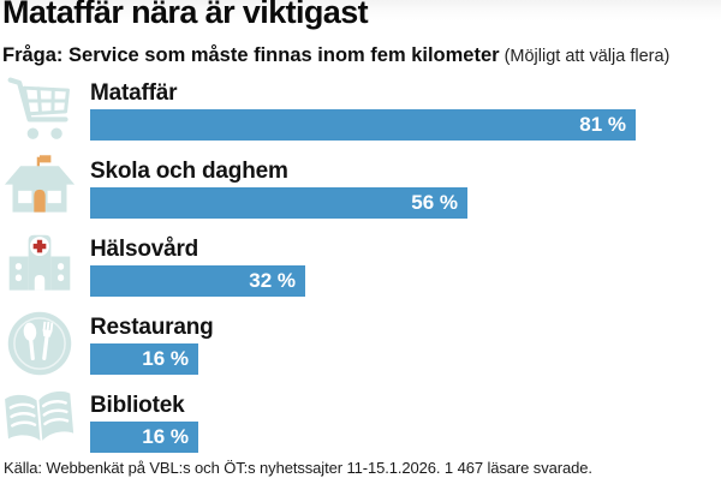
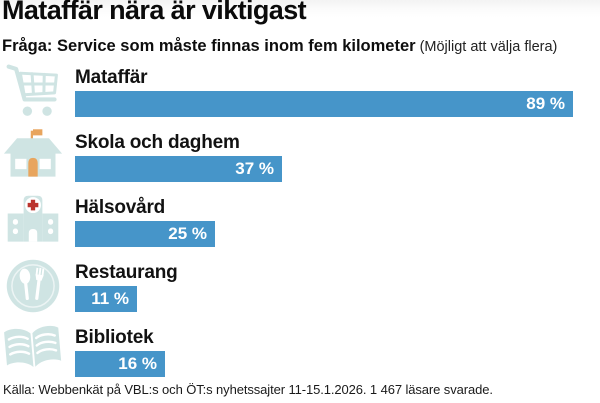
Mataffär: 81 -> 89
Skola och daghem: 56 -> 37
Hälsovård: 32 -> 25
Restaurang: 16 -> 11
